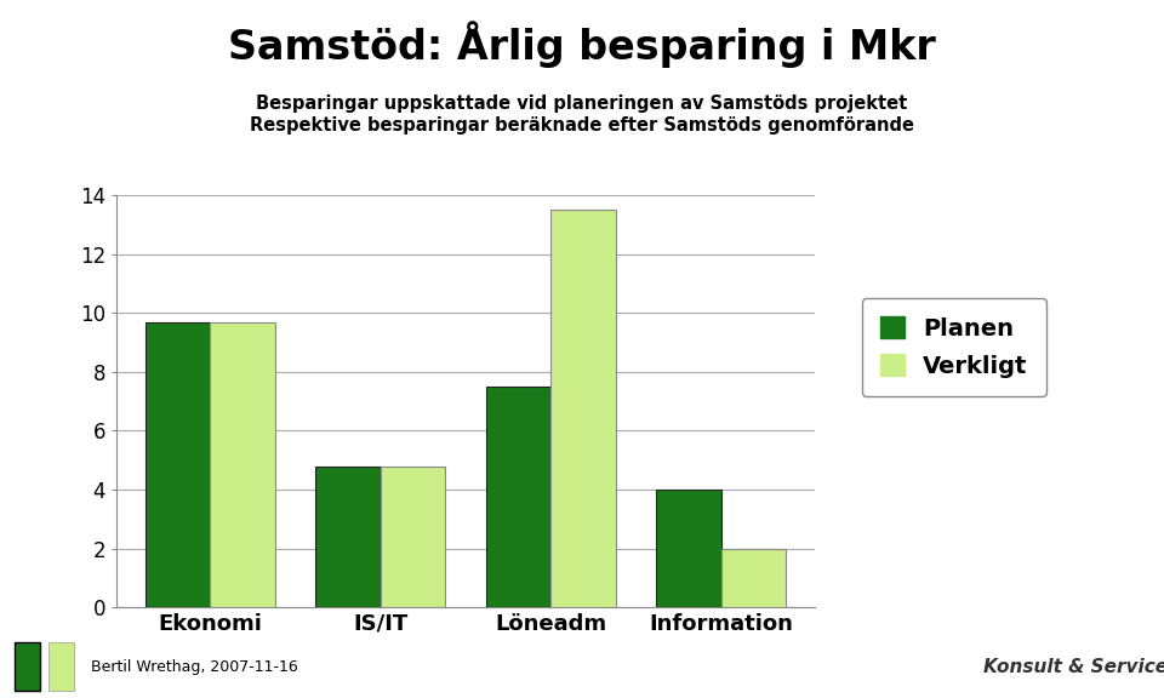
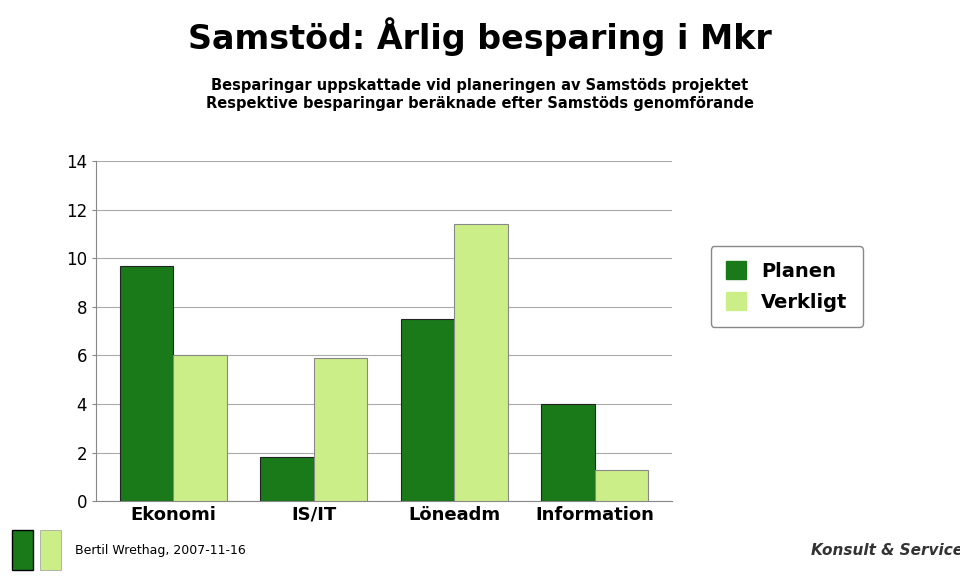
Verkligt/Ekonomi: 9.7 -> 6.0
Planen/IS/IT: 4.8 -> 1.8
Verkligt/IS/IT: 4.8 -> 5.9
Verkligt/Löneadm: 13.5 -> 11.4
Verkligt/Information: 2.0 -> 1.3
